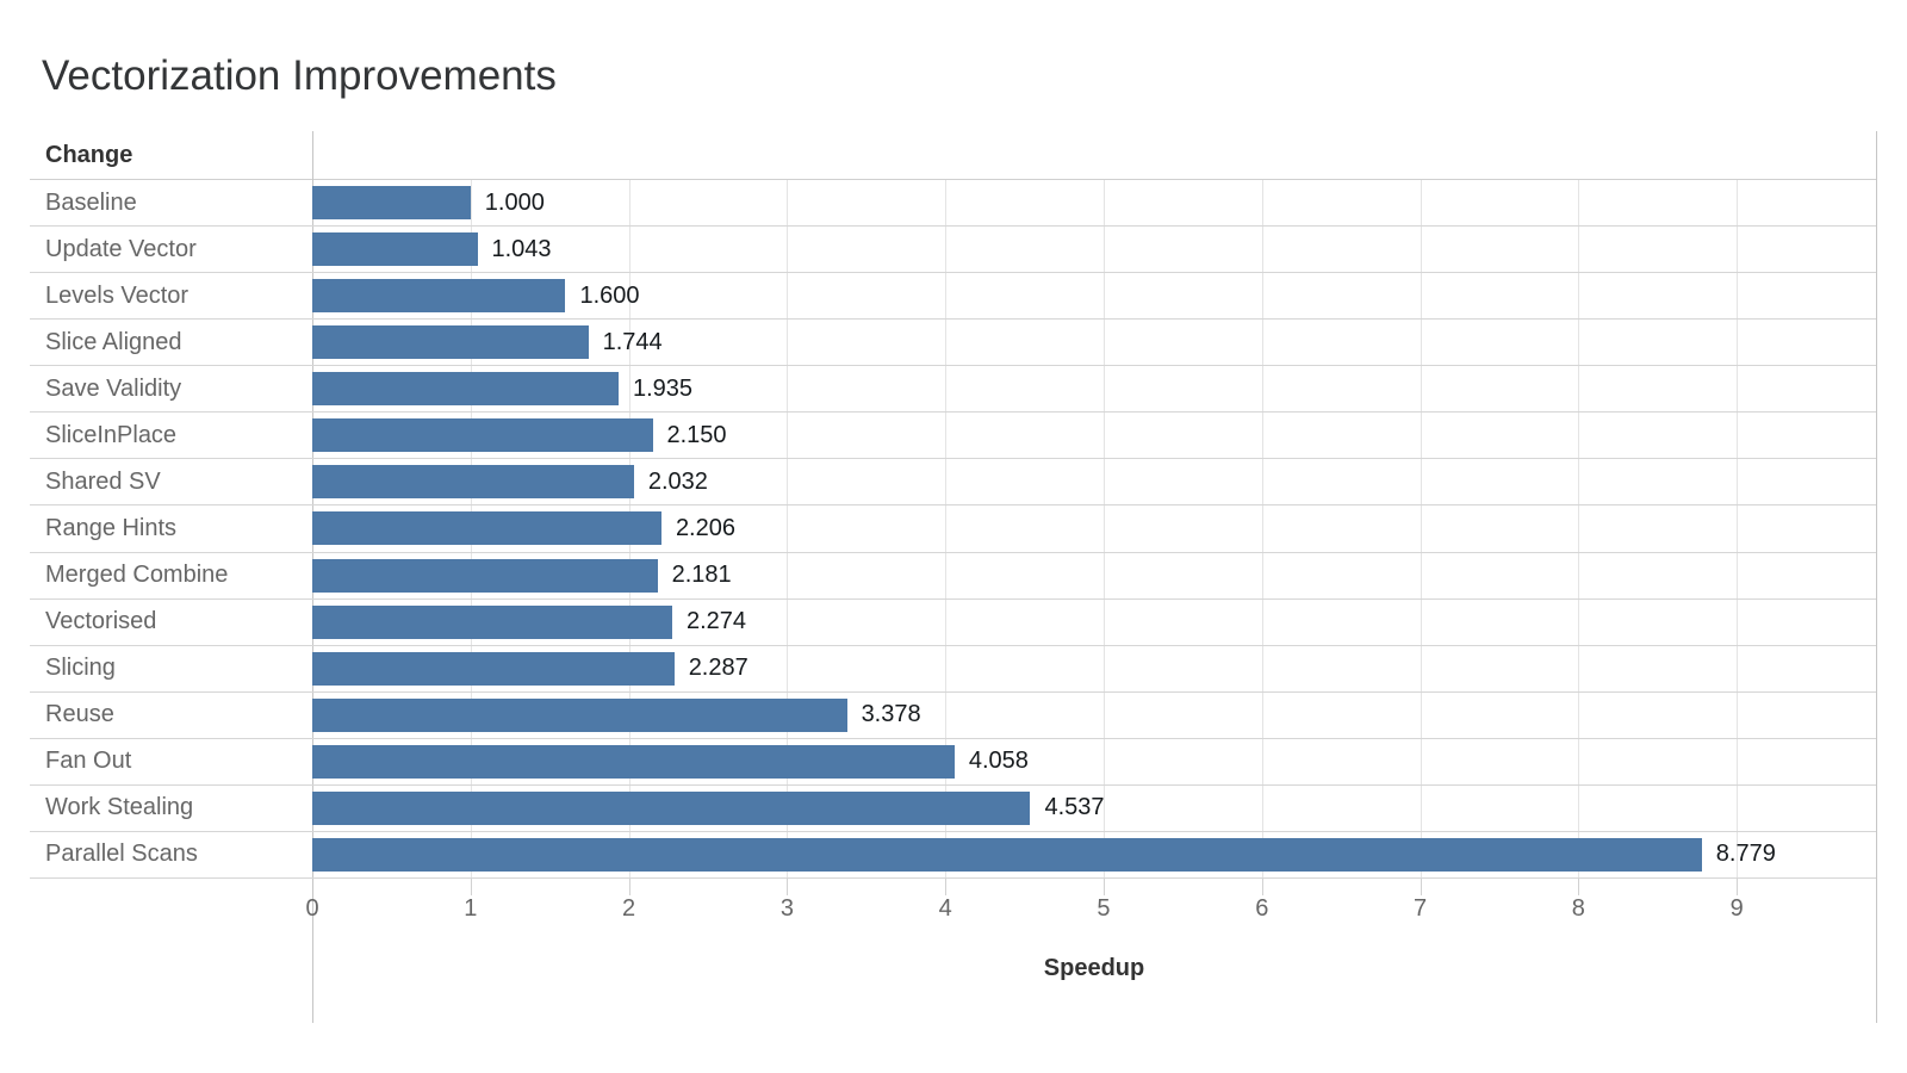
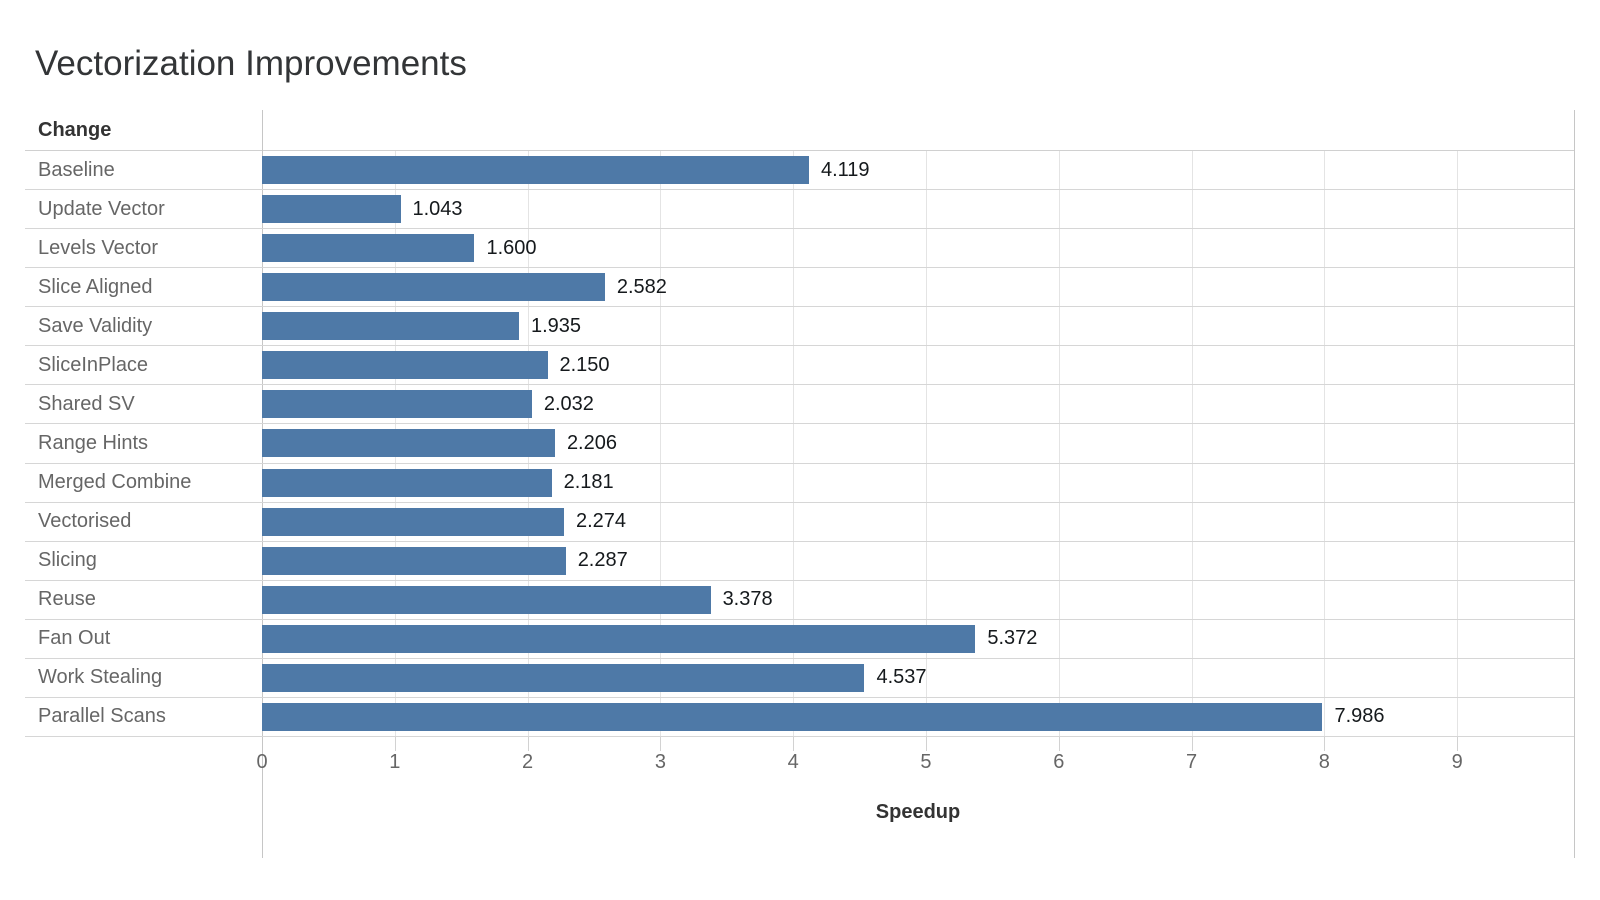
Baseline: 1.000 -> 4.119
Slice Aligned: 1.744 -> 2.582
Fan Out: 4.058 -> 5.372
Parallel Scans: 8.779 -> 7.986
